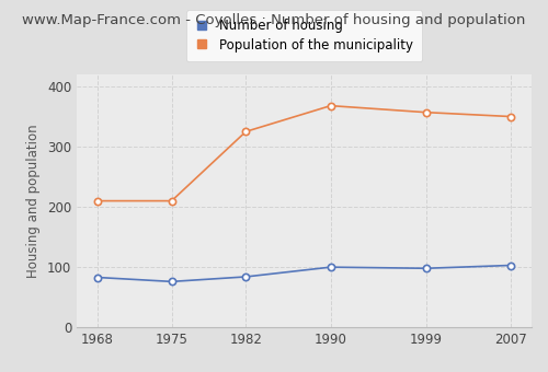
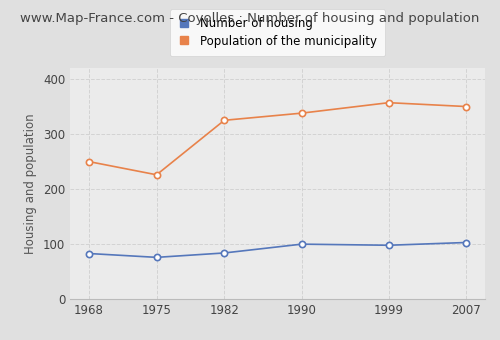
Population of the municipality/1968: 210 -> 250
Population of the municipality/1975: 210 -> 226
Population of the municipality/1990: 368 -> 338
